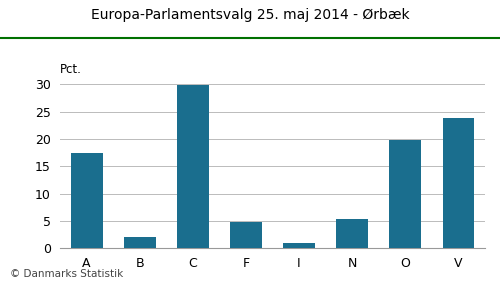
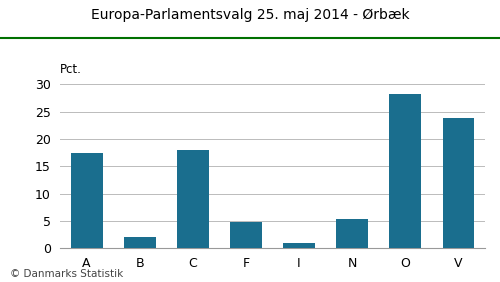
C: 29.8 -> 18.0
O: 19.8 -> 28.3
